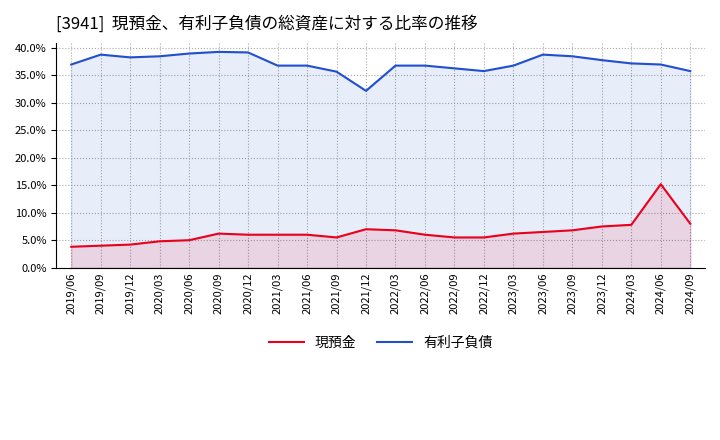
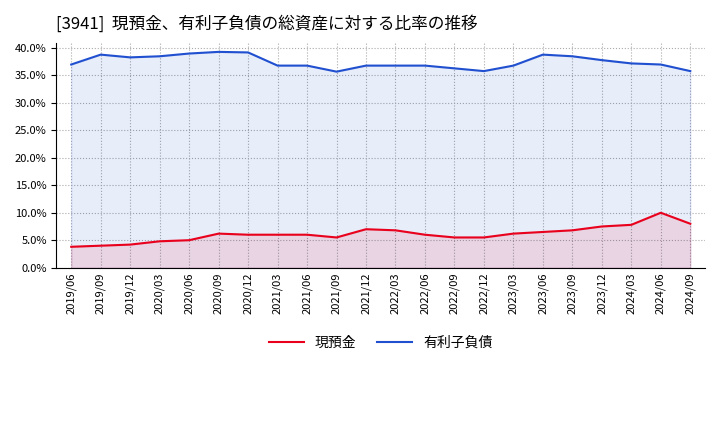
有利子負債/2021/12: 32.2% -> 36.8%
現預金/2024/06: 15.2% -> 10.0%
